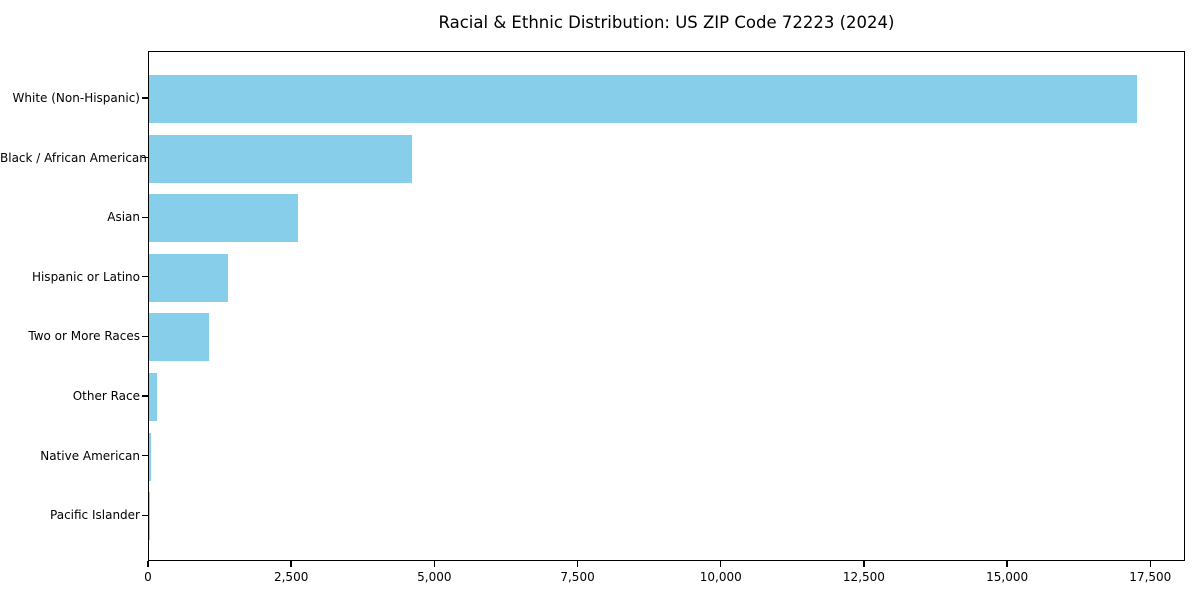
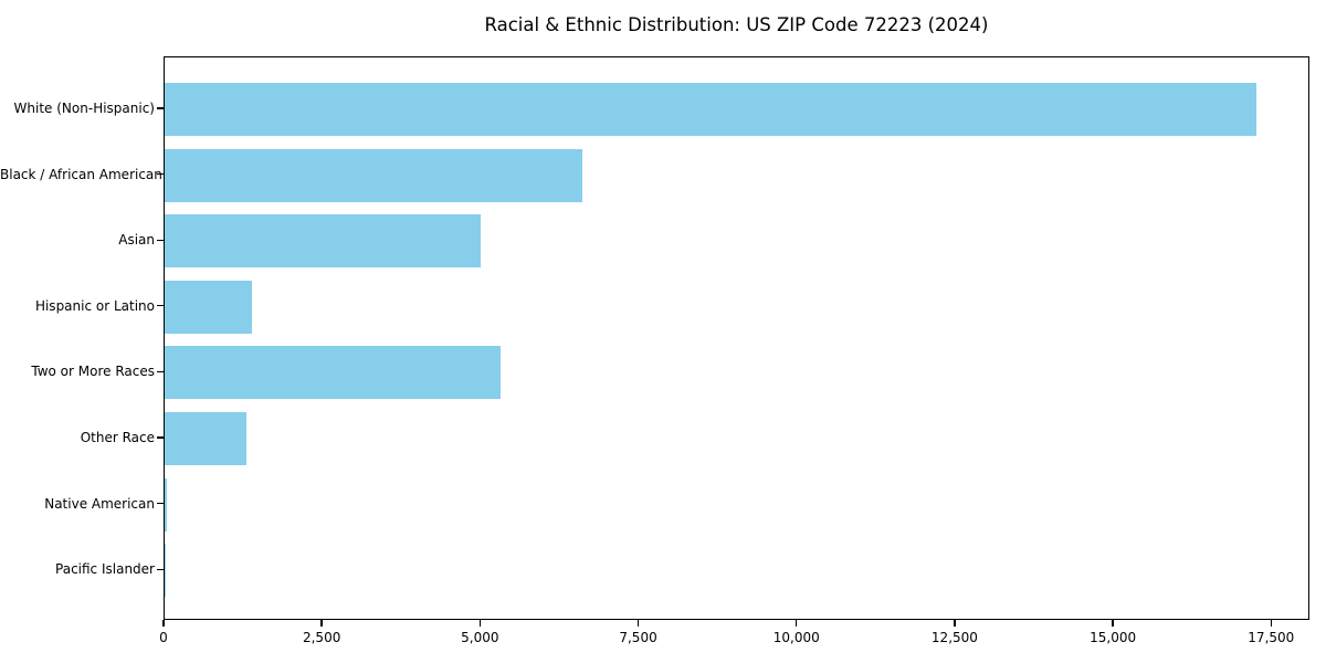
Black / African American: 4600 -> 6600
Asian: 2600 -> 5000
Two or More Races: 1000 -> 5300
Other Race: 100 -> 1300
